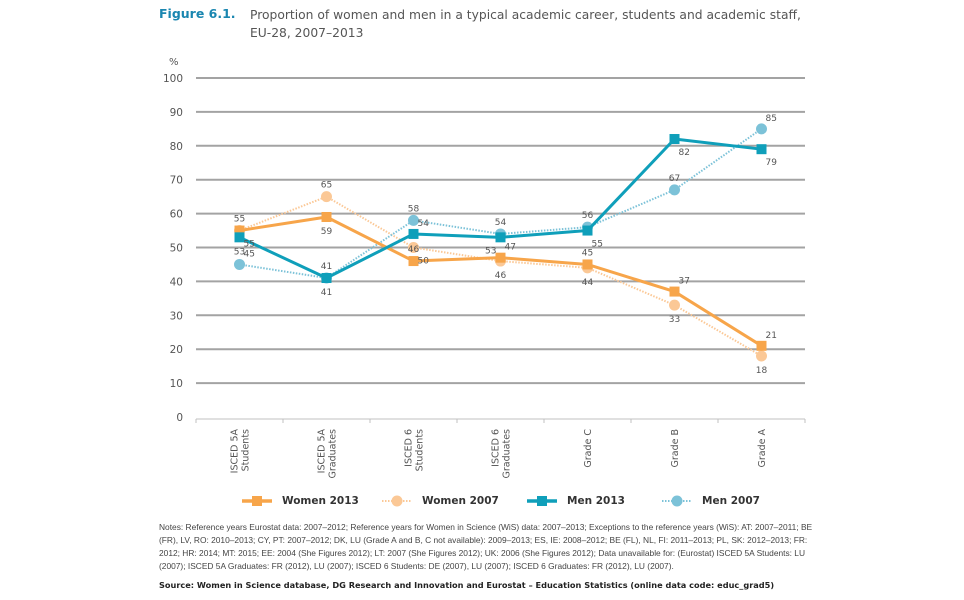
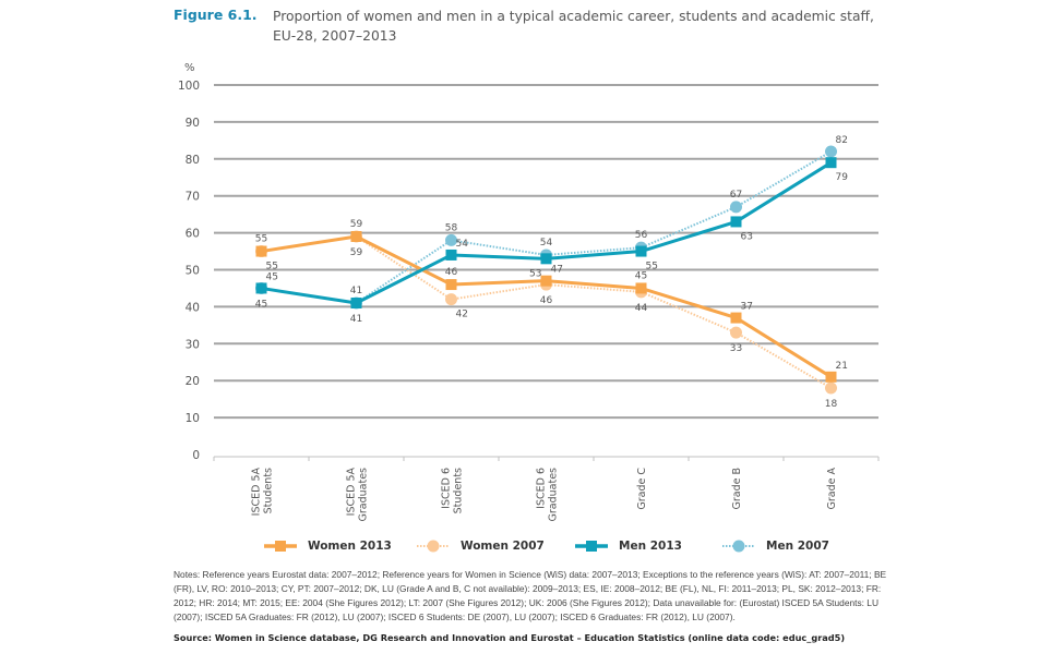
Men 2013/ISCED 5A Students: 53 -> 45
Women 2007/ISCED 5A Graduates: 65 -> 59
Women 2007/ISCED 6 Students: 50 -> 42
Men 2013/Grade B: 82 -> 63
Men 2007/Grade A: 85 -> 82
